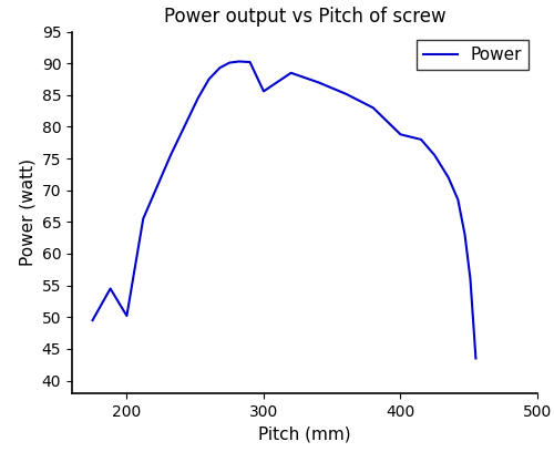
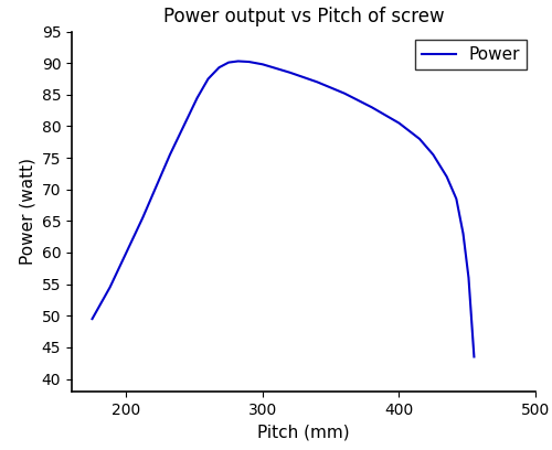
200: 50.2 -> 60.0
300: 85.6 -> 89.8
400: 78.8 -> 80.5
